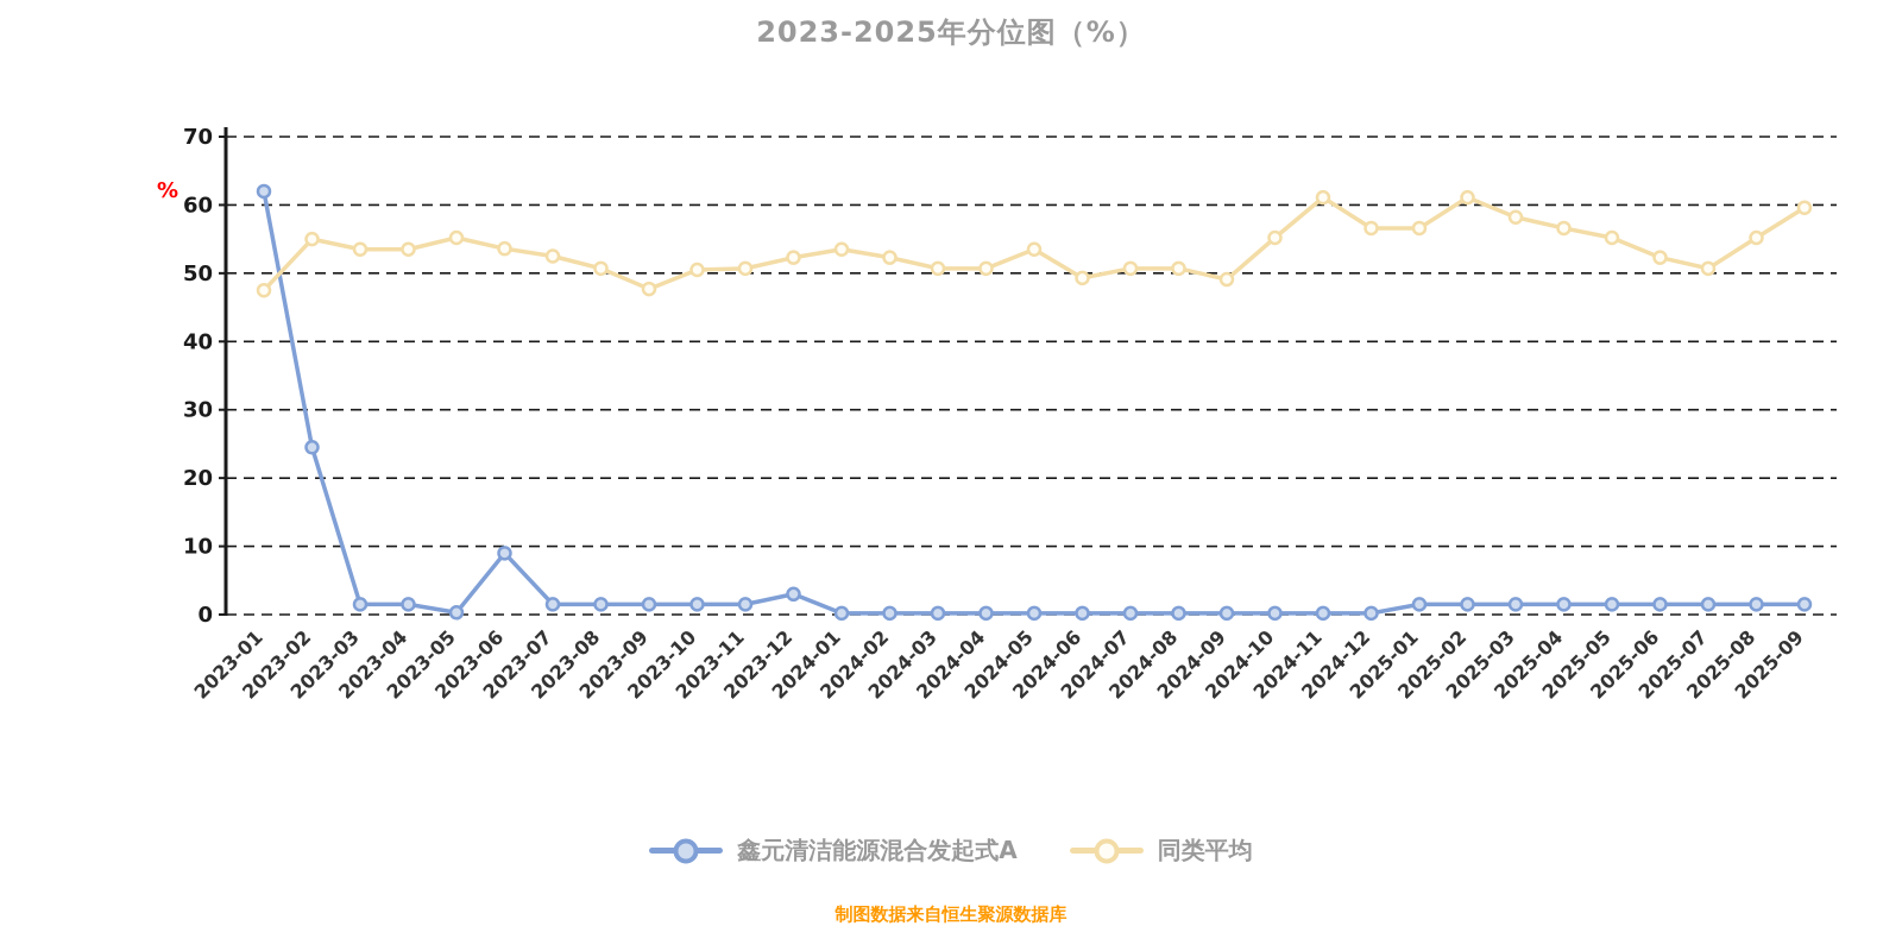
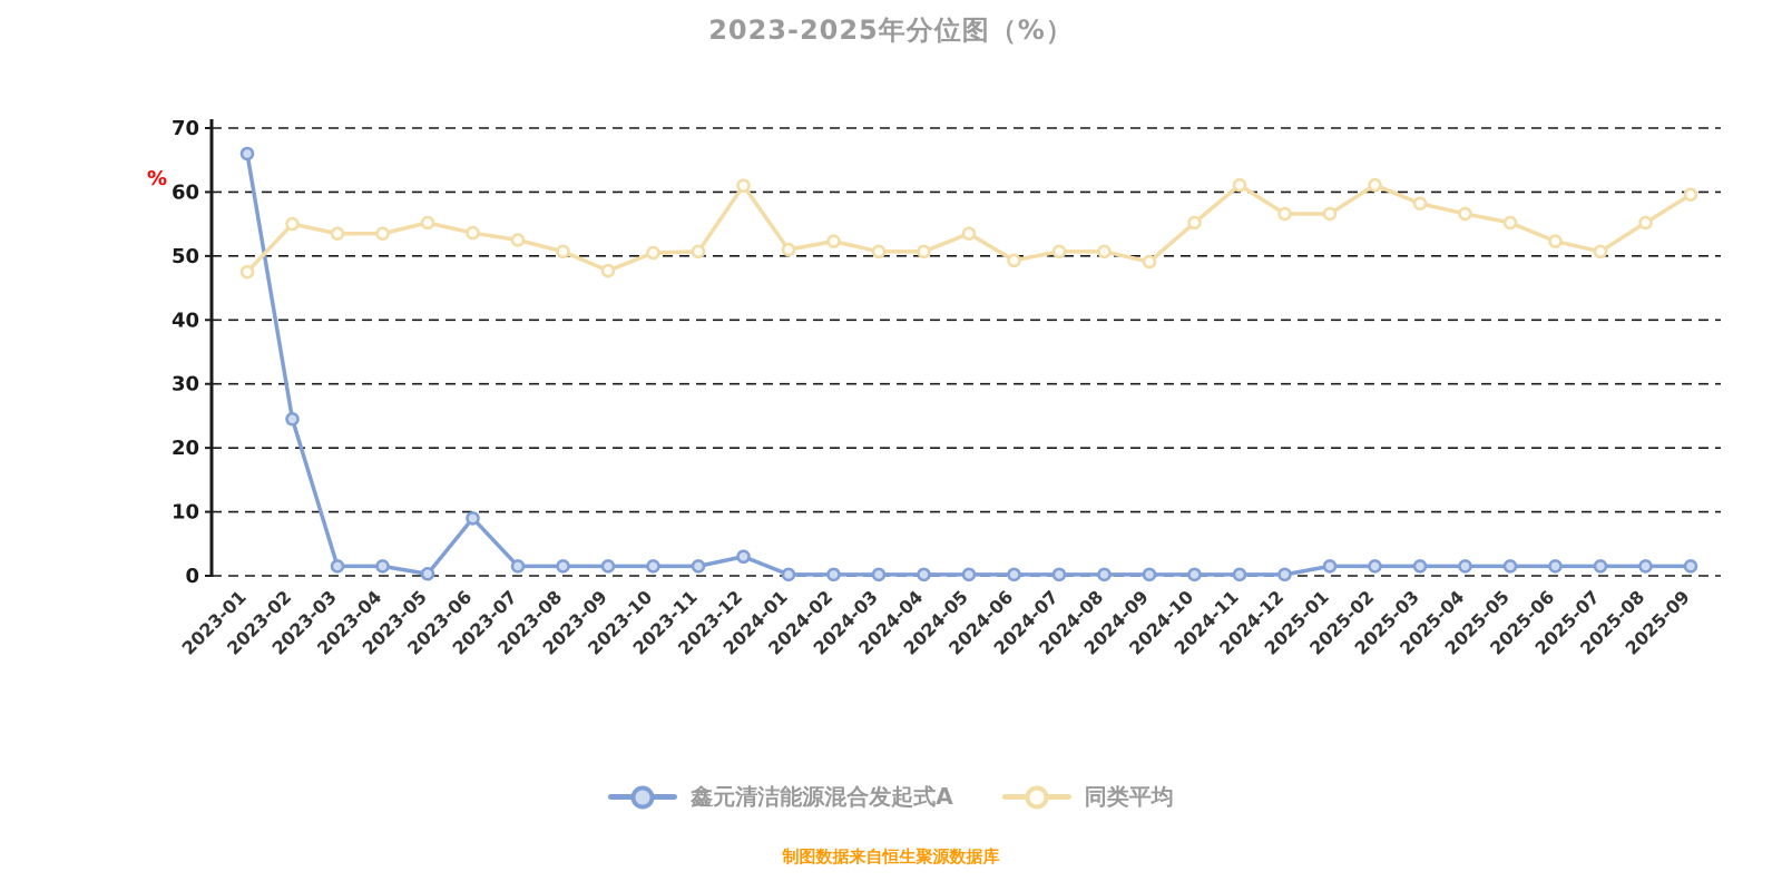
鑫元清洁能源混合发起式A/2023-01: 62 -> 66
同类平均/2023-12: 52 -> 61
同类平均/2024-01: 54 -> 51
